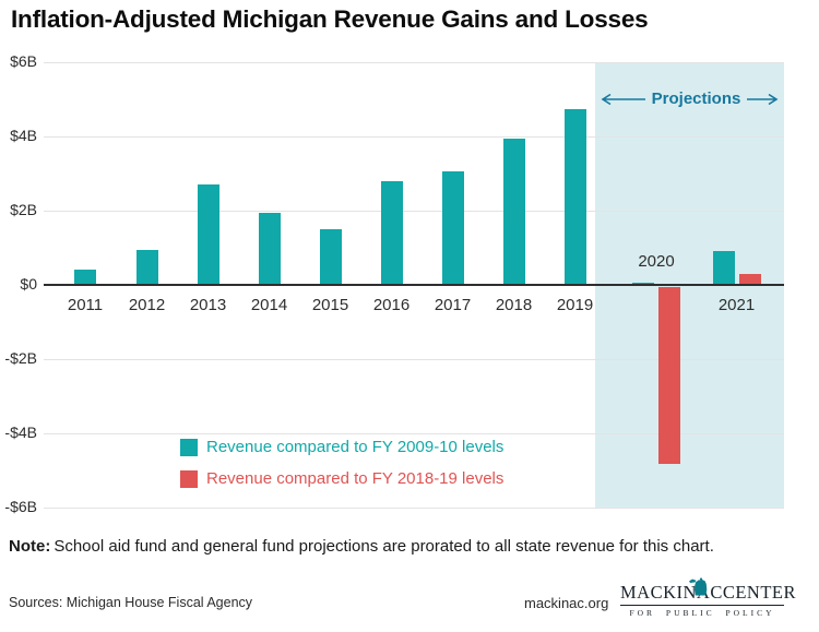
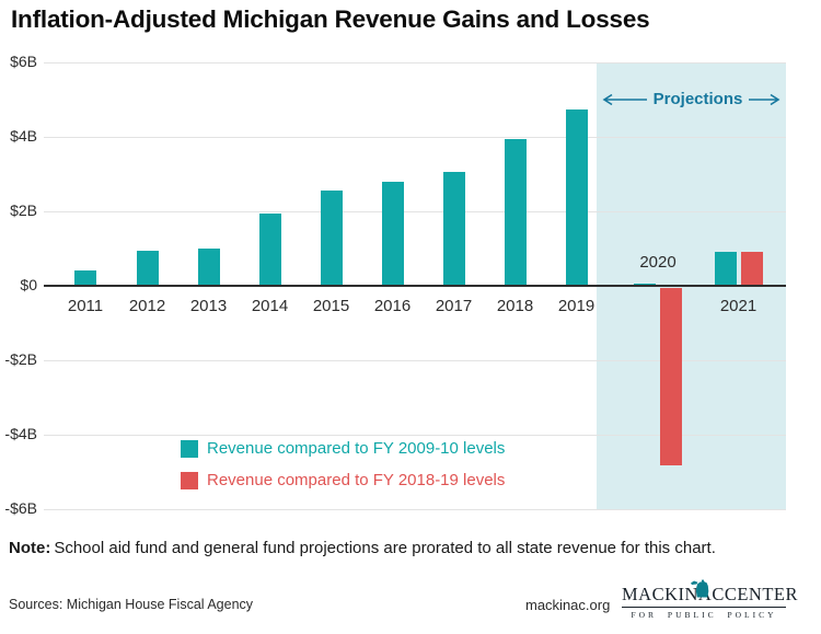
Revenue compared to FY 2009-10 levels/2013: $2.7B -> $1.0B
Revenue compared to FY 2009-10 levels/2015: $1.5B -> $2.5B
Revenue compared to FY 2018-19 levels/2021: $0.3B -> $0.9B
